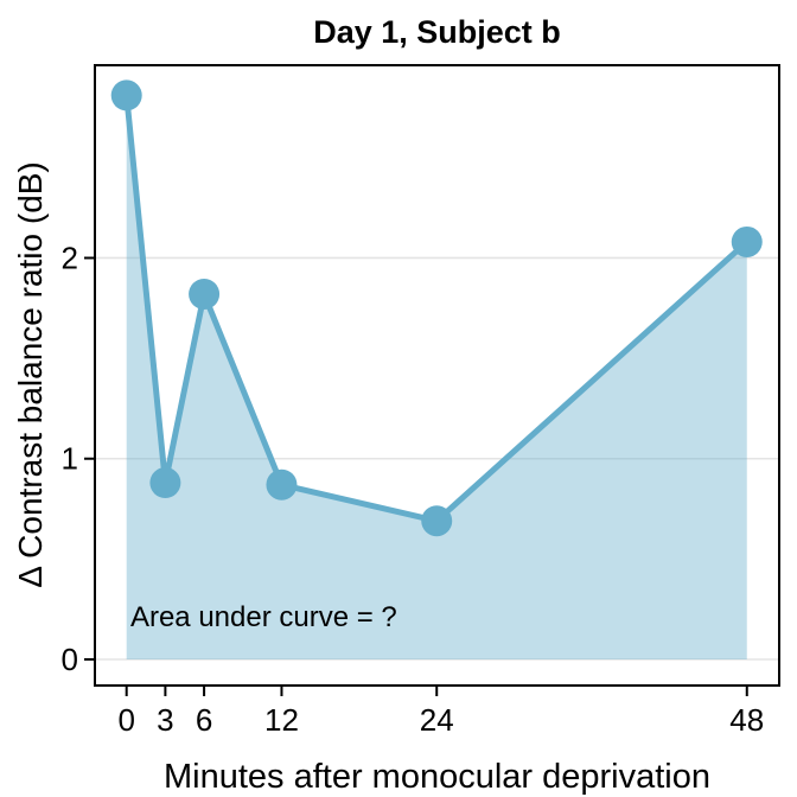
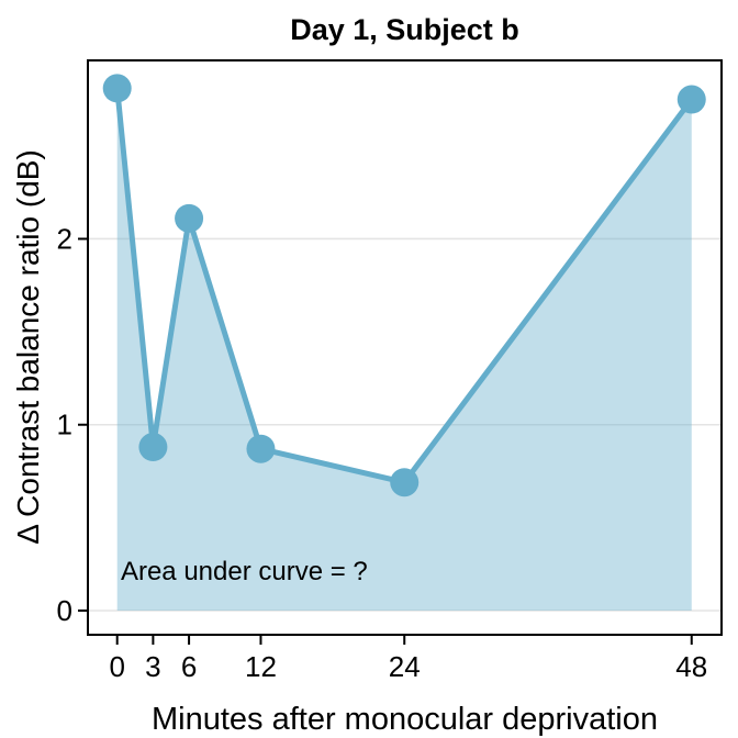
6: 1.82 -> 2.11
48: 2.08 -> 2.75
